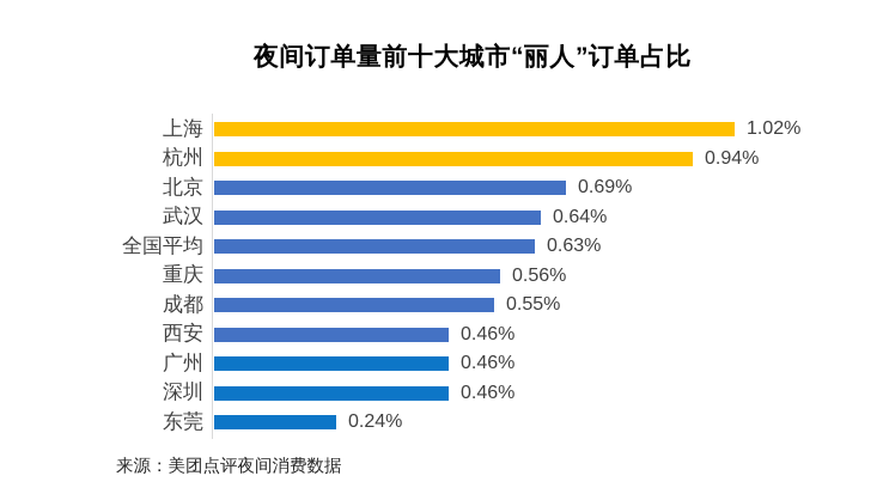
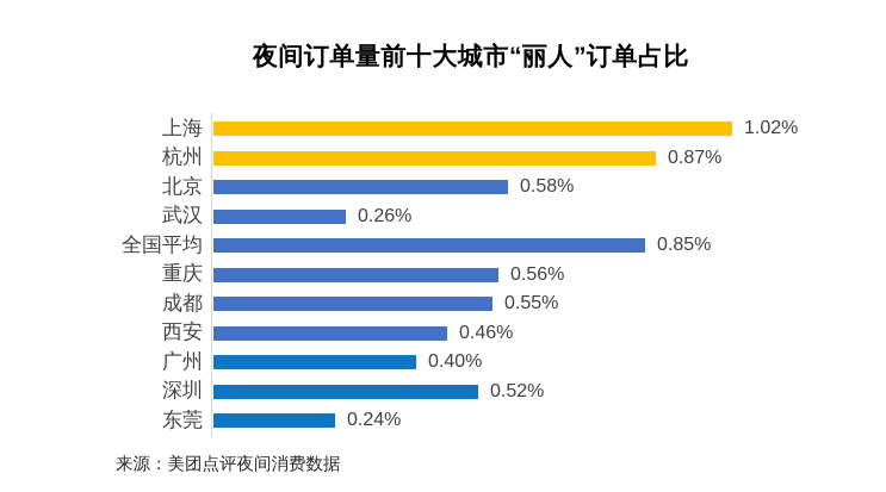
杭州: 0.94% -> 0.87%
北京: 0.69% -> 0.58%
武汉: 0.64% -> 0.26%
全国平均: 0.63% -> 0.85%
广州: 0.46% -> 0.40%
深圳: 0.46% -> 0.52%
